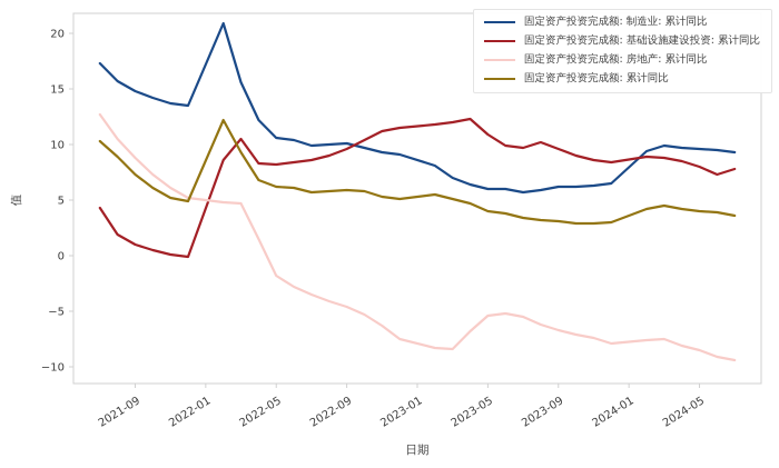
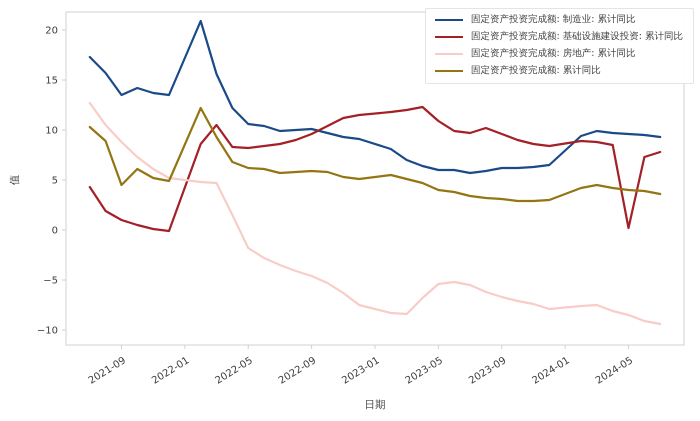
固定资产投资完成额: 制造业: 累计同比/2021-09: 14.8 -> 13.5
固定资产投资完成额: 累计同比/2021-09: 7.3 -> 4.5
固定资产投资完成额: 基础设施建设投资: 累计同比/2024-05: 8.0 -> 0.2
